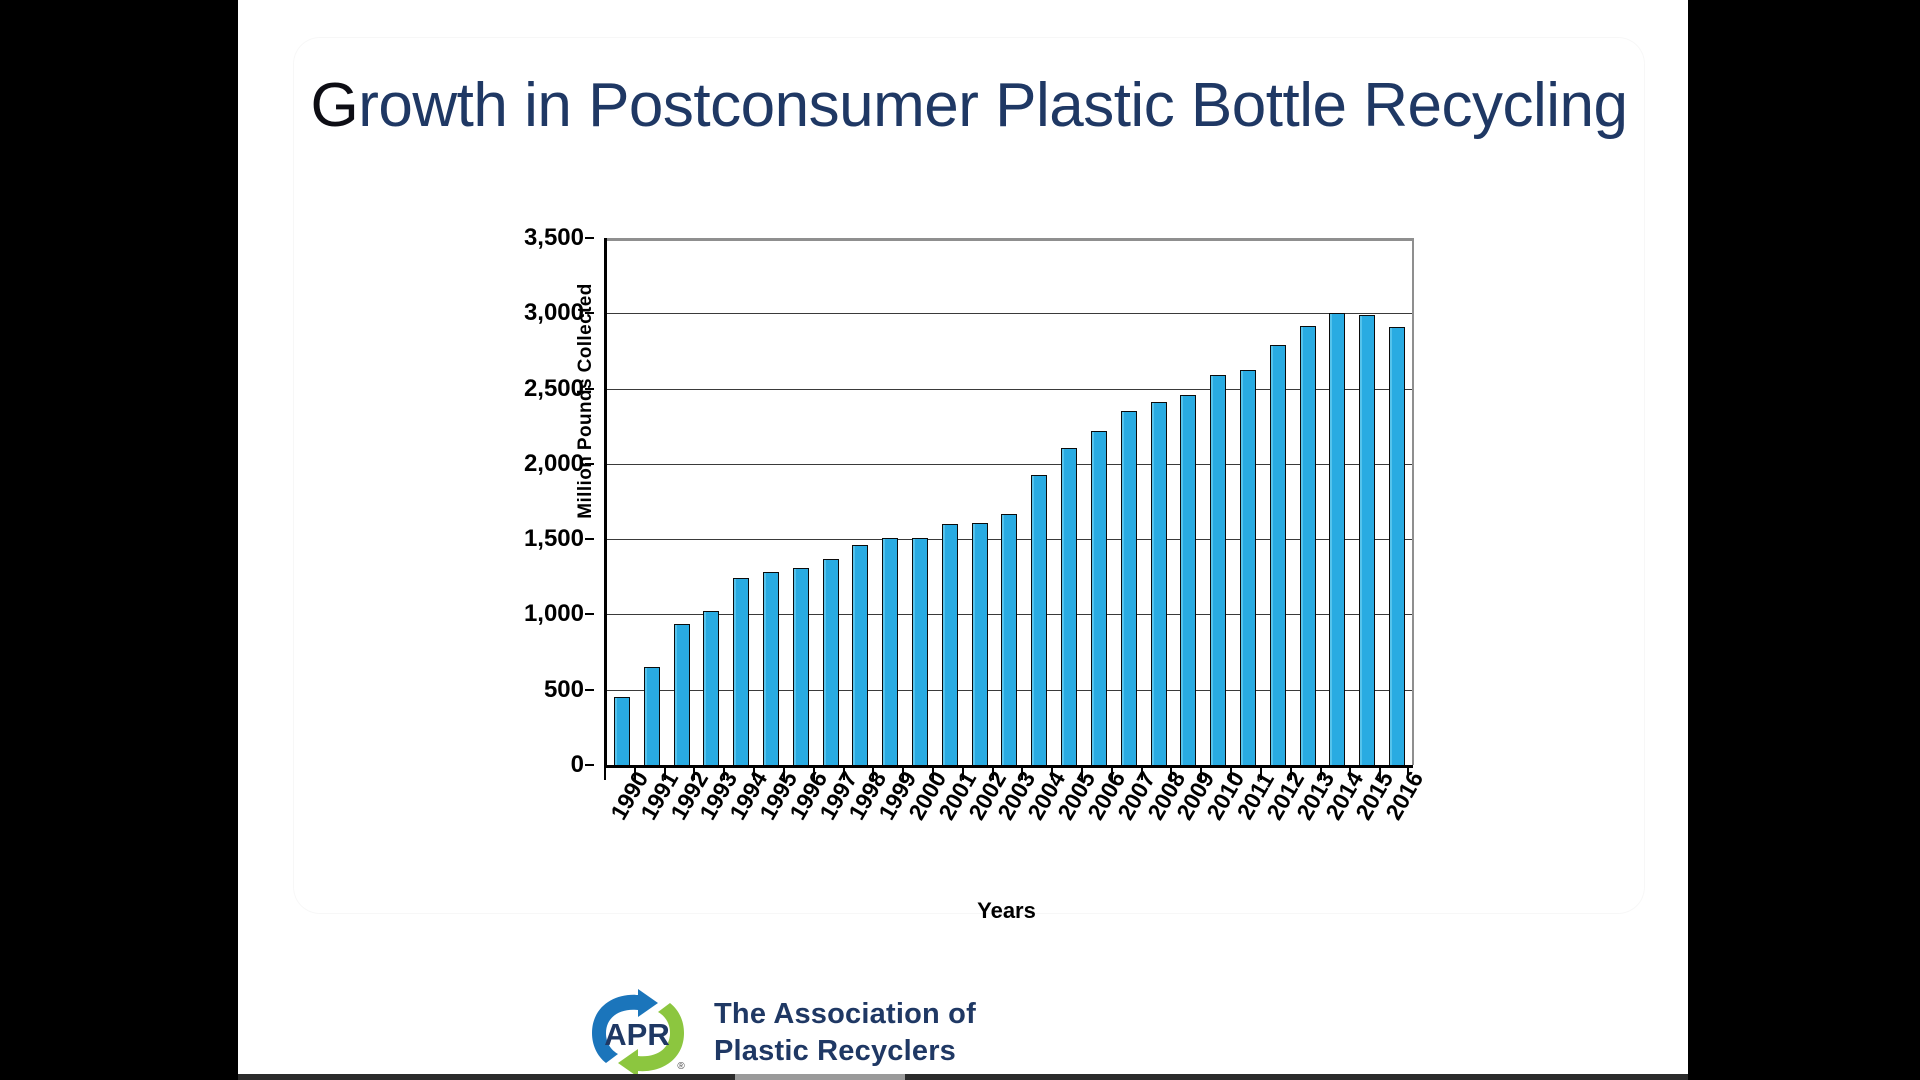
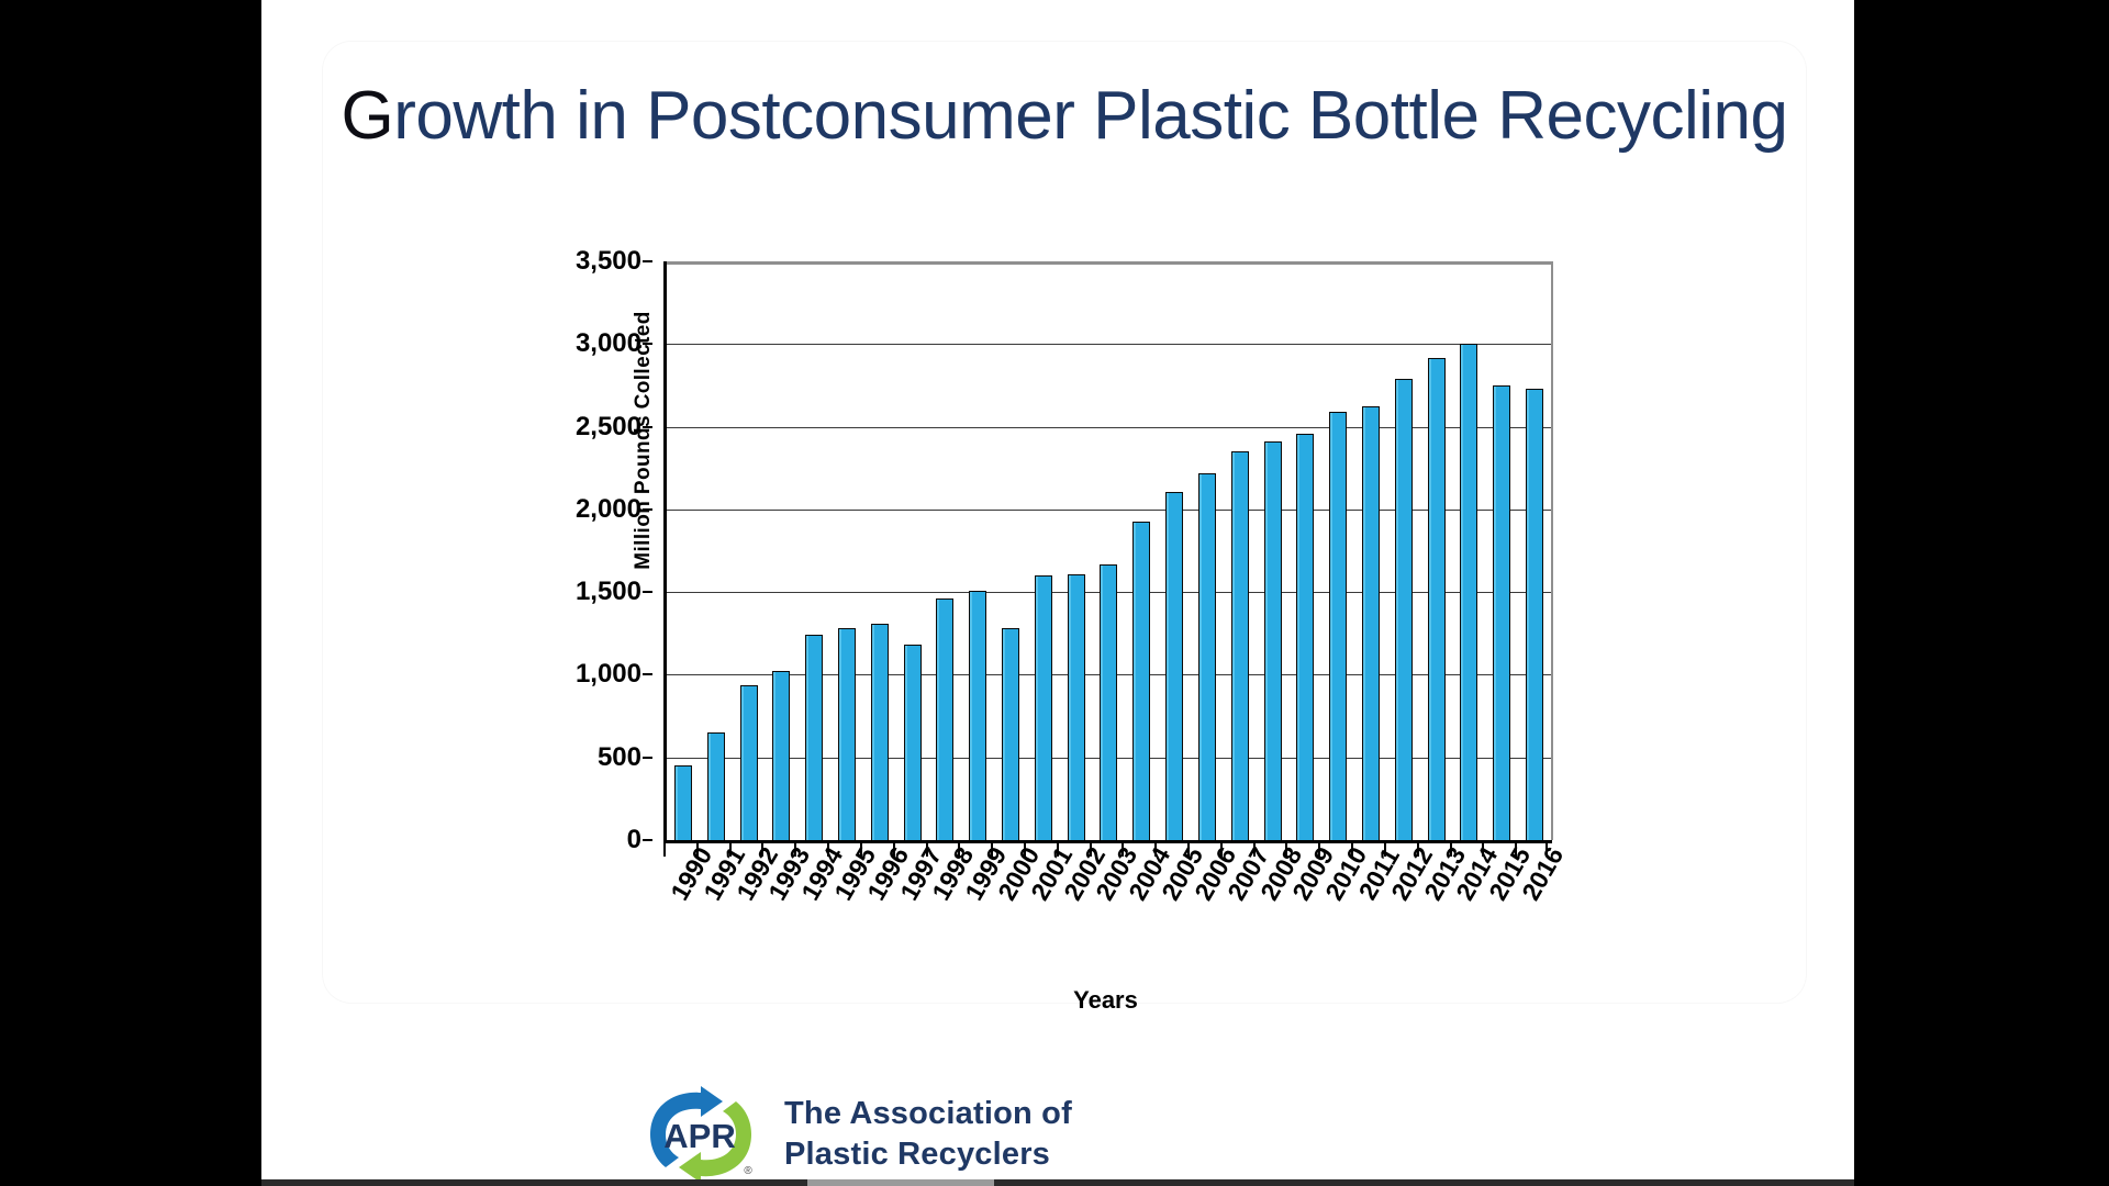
1997: 1370 -> 1180
2000: 1500 -> 1280
2015: 2990 -> 2750
2016: 2910 -> 2730
